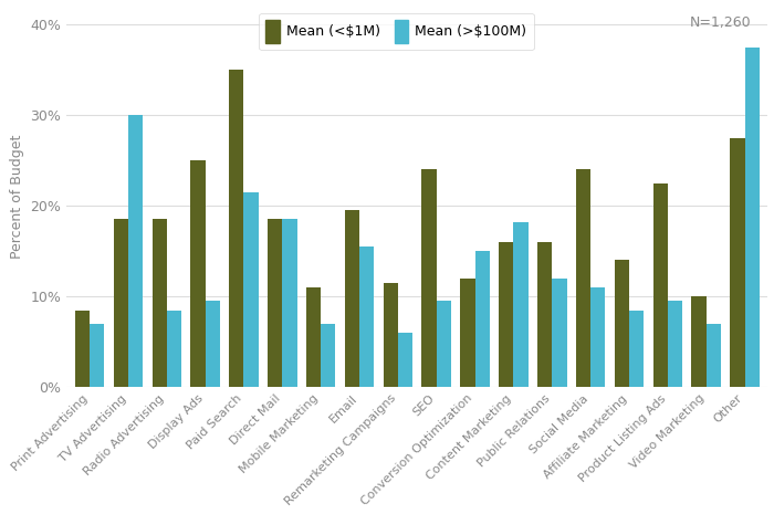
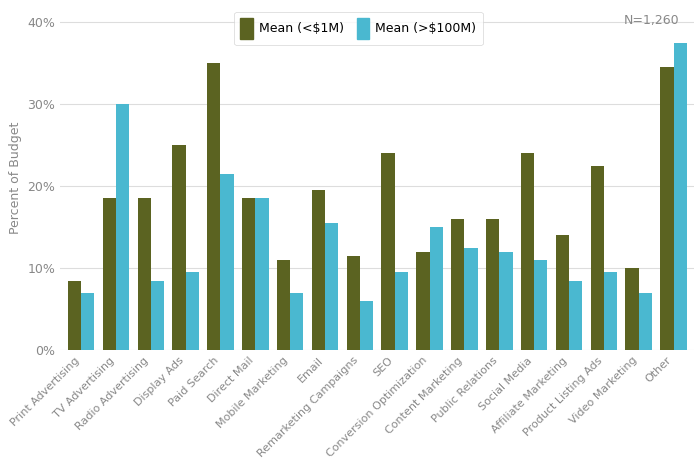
Mean (>$100M)/Content Marketing: 18.2% -> 12.5%
Mean (<$1M)/Other: 27.4% -> 34.5%
